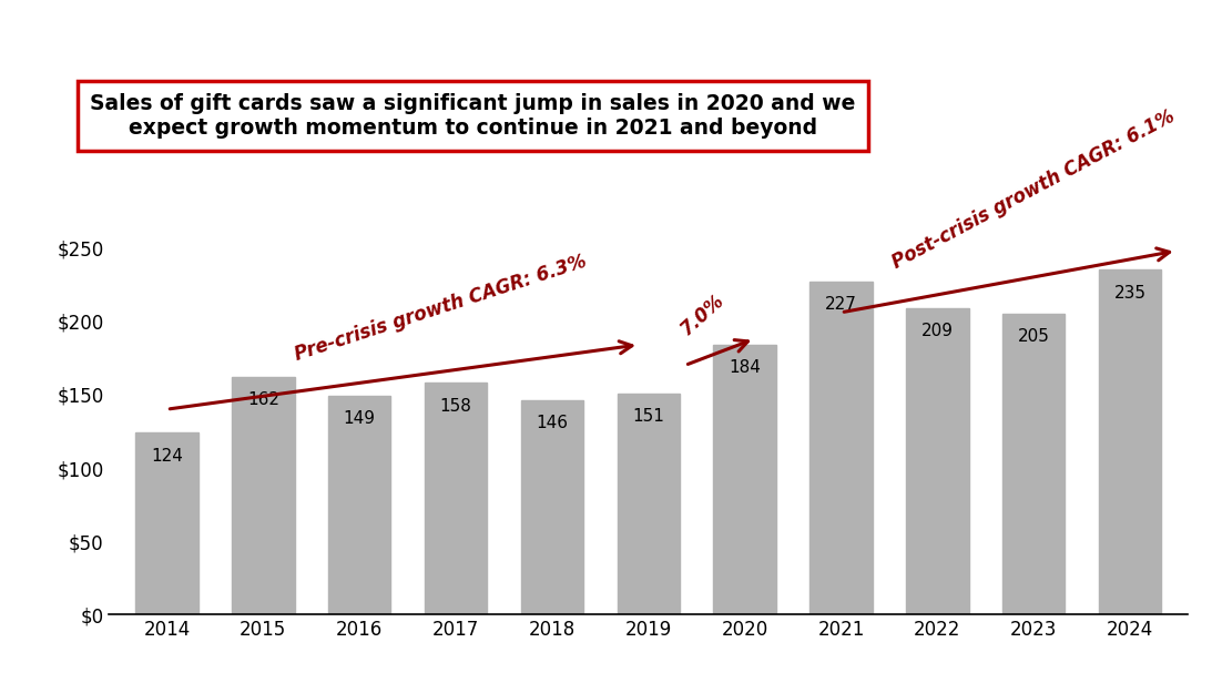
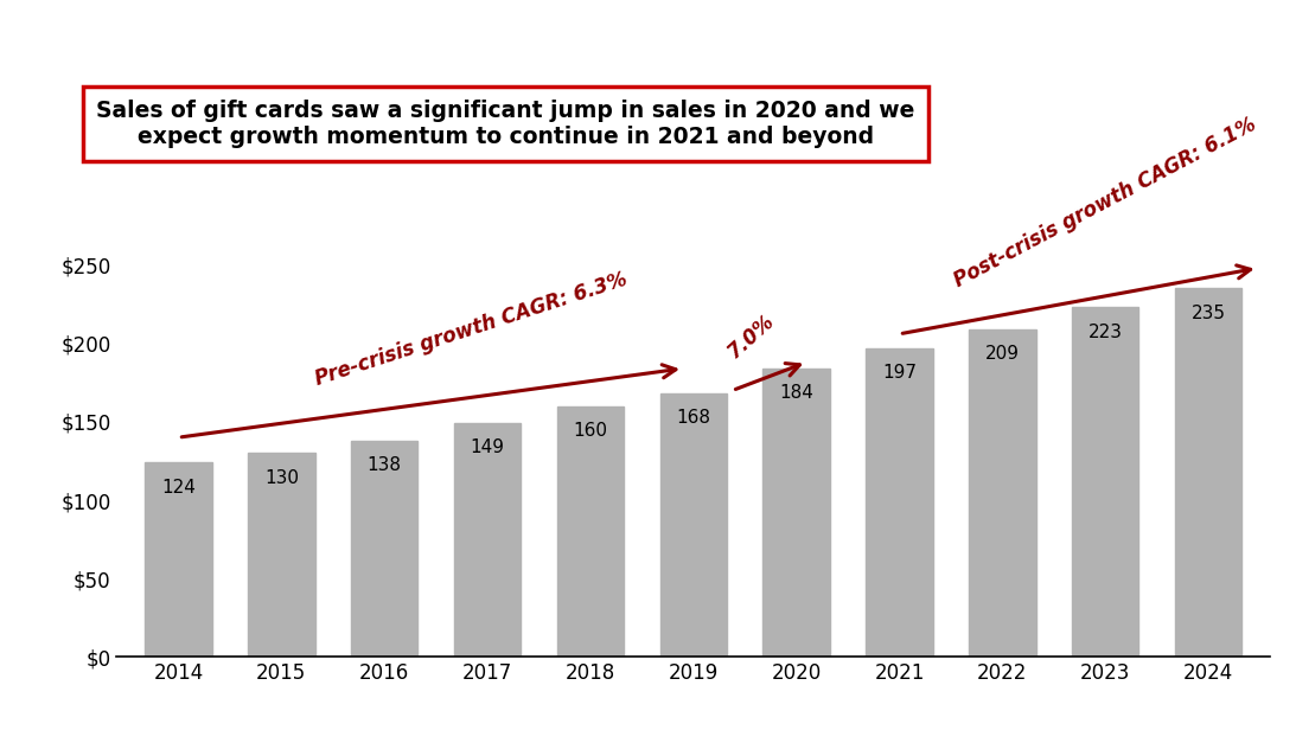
2015: 162 -> 130
2016: 149 -> 138
2017: 158 -> 149
2018: 146 -> 160
2019: 151 -> 168
2021: 227 -> 197
2023: 205 -> 223
